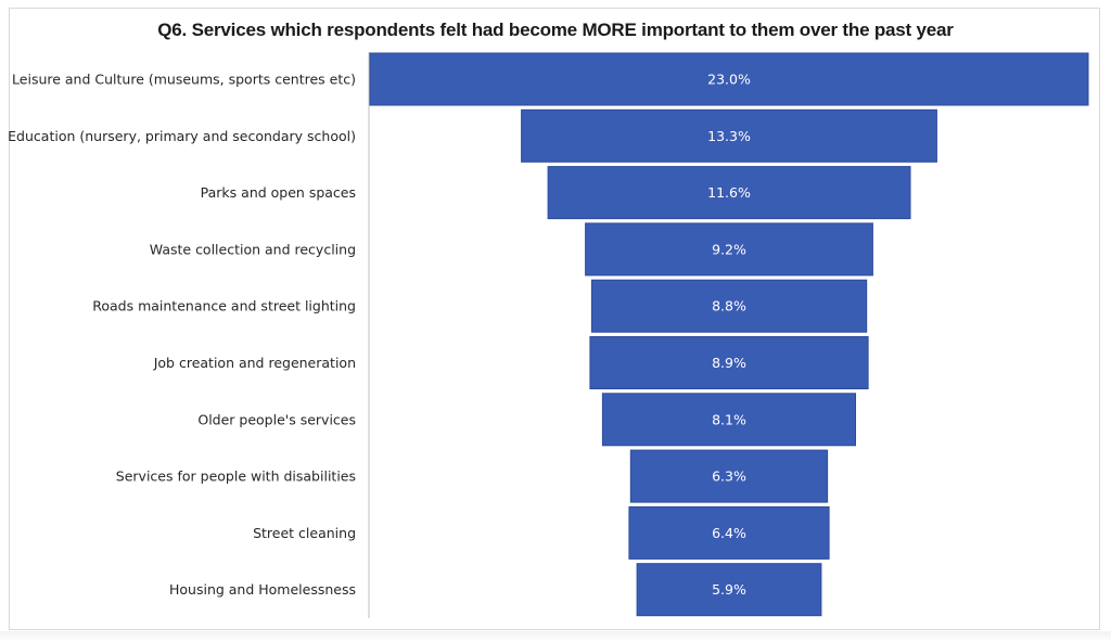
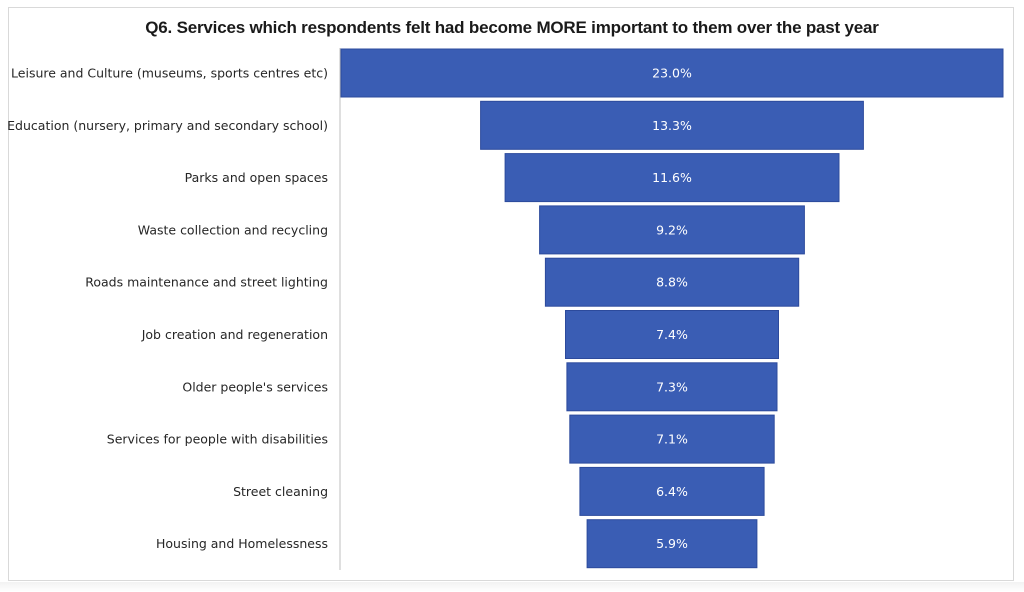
Job creation and regeneration: 8.9% -> 7.4%
Older people's services: 8.1% -> 7.3%
Services for people with disabilities: 6.3% -> 7.1%
